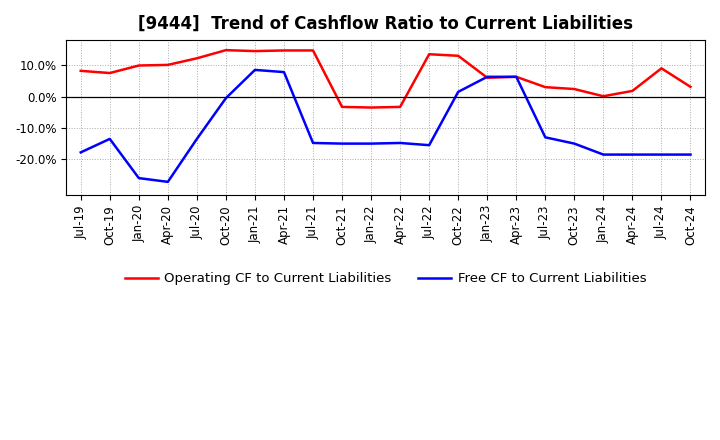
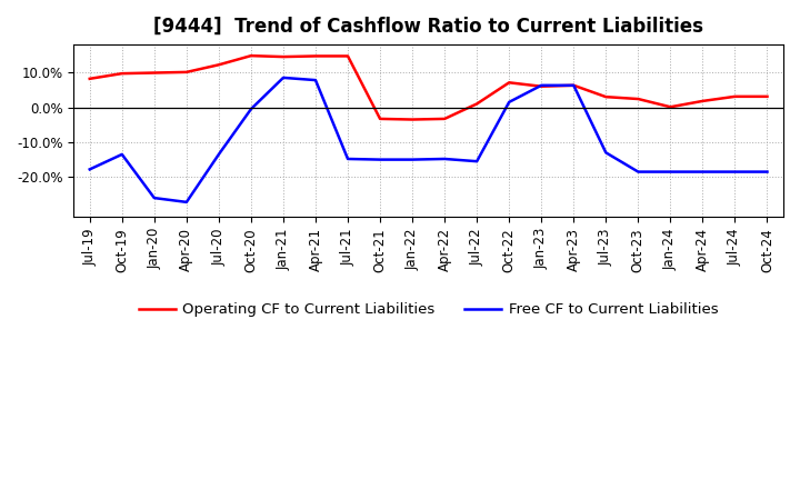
Operating CF to Current Liabilities/Oct-19: 7.5% -> 9.7%
Operating CF to Current Liabilities/Jul-22: 13.5% -> 1.0%
Operating CF to Current Liabilities/Oct-22: 13.0% -> 7.1%
Free CF to Current Liabilities/Oct-23: -15.0% -> -18.5%
Operating CF to Current Liabilities/Jul-24: 9.0% -> 3.1%
